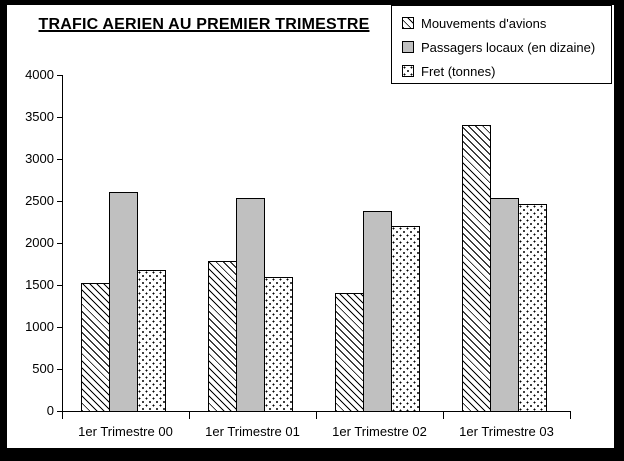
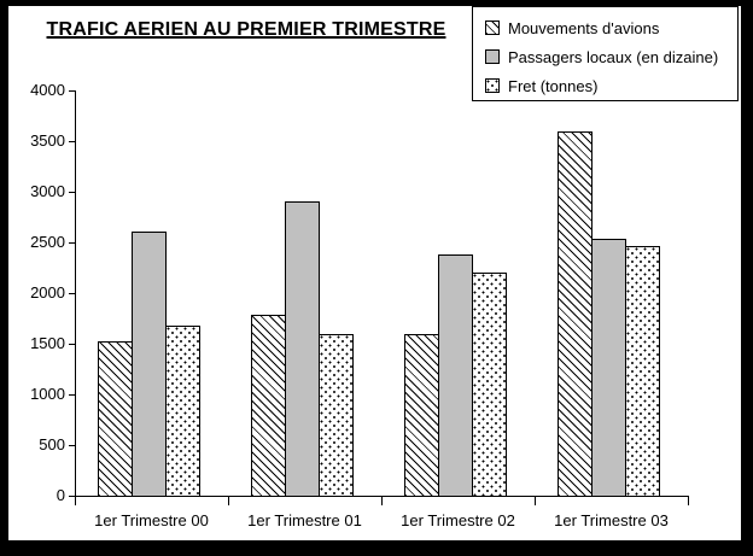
Passagers locaux (en dizaine)/1er Trimestre 01: 2500 -> 2900
Mouvements d'avions/1er Trimestre 02: 1400 -> 1600
Mouvements d'avions/1er Trimestre 03: 3400 -> 3600
